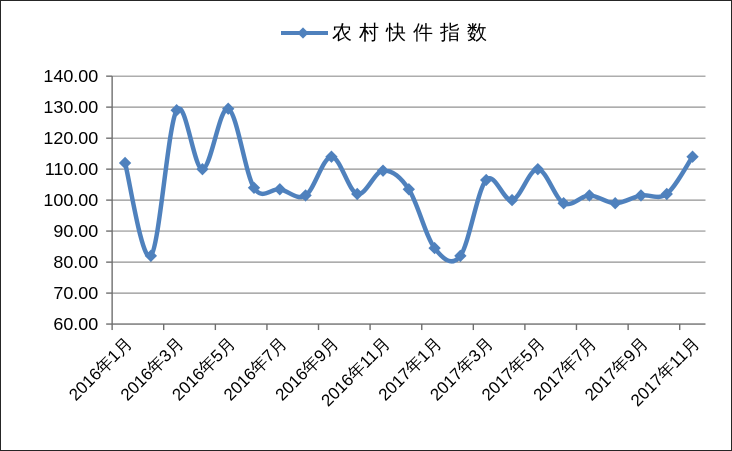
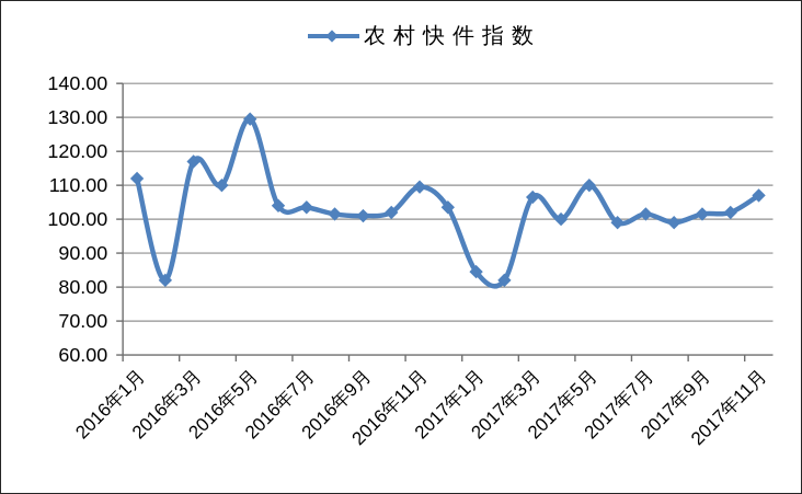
2016年3月: 129 -> 117
2016年9月: 114 -> 101
2017年11月: 114 -> 107
